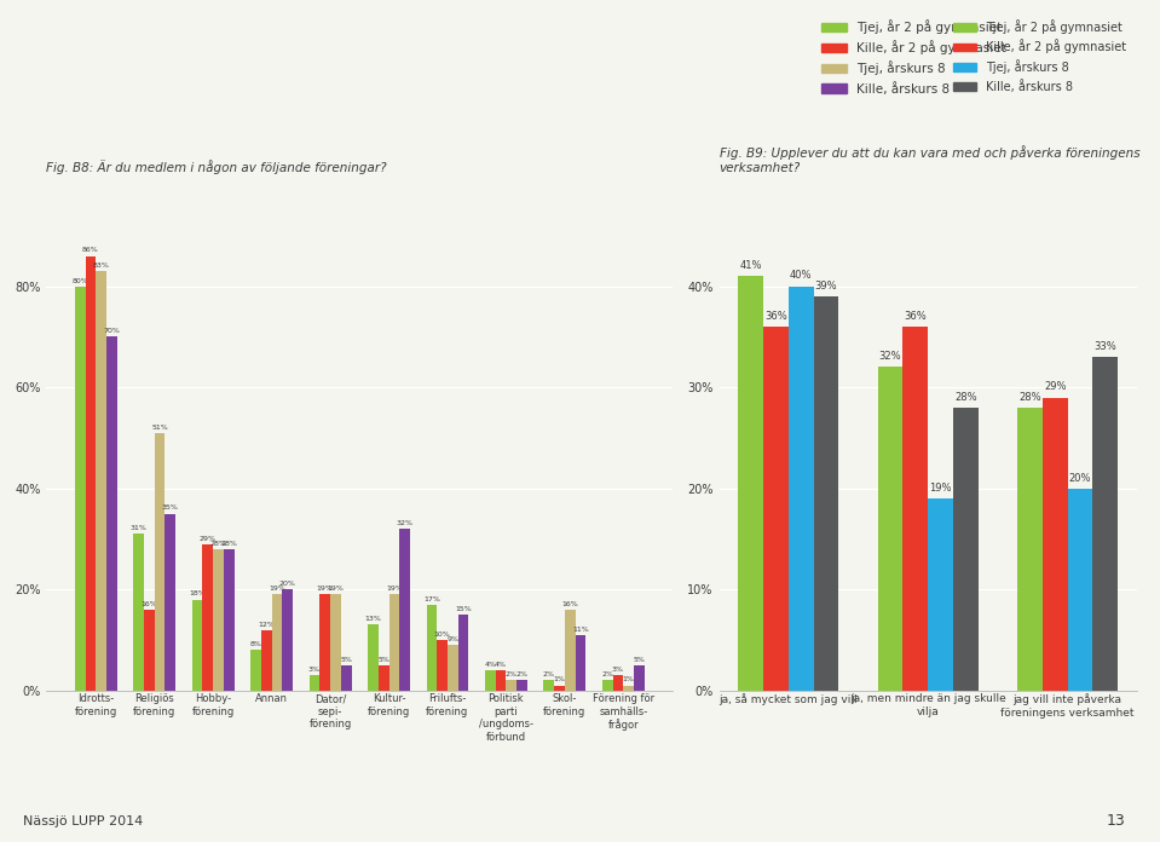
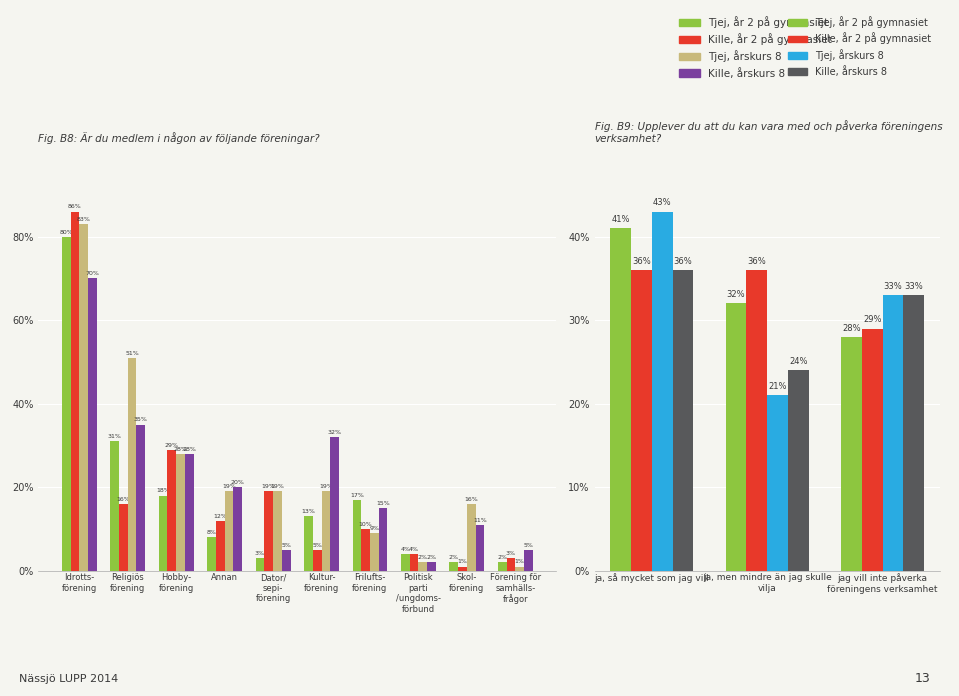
Tjej, årskurs 8/ja, så mycket som jag vill: 40% -> 43%
Kille, årskurs 8/ja, så mycket som jag vill: 39% -> 36%
Tjej, årskurs 8/ja, men mindre än jag skulle vilja: 19% -> 21%
Kille, årskurs 8/ja, men mindre än jag skulle vilja: 28% -> 24%
Tjej, årskurs 8/jag vill inte påverka föreningens verksamhet: 20% -> 33%
